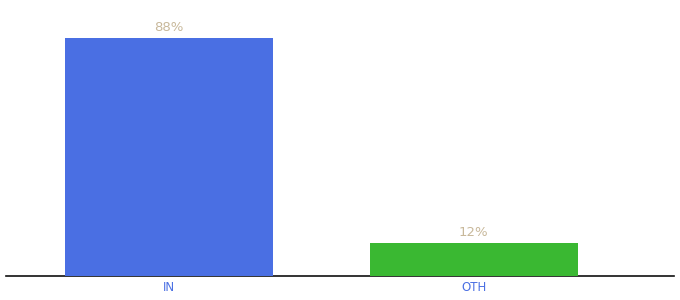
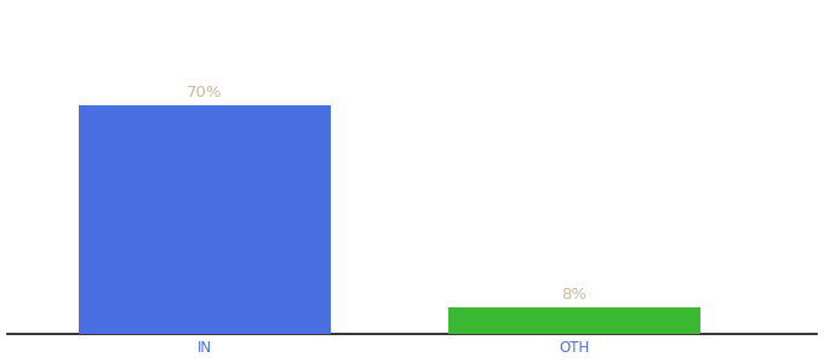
IN: 88% -> 70%
OTH: 12% -> 8%
